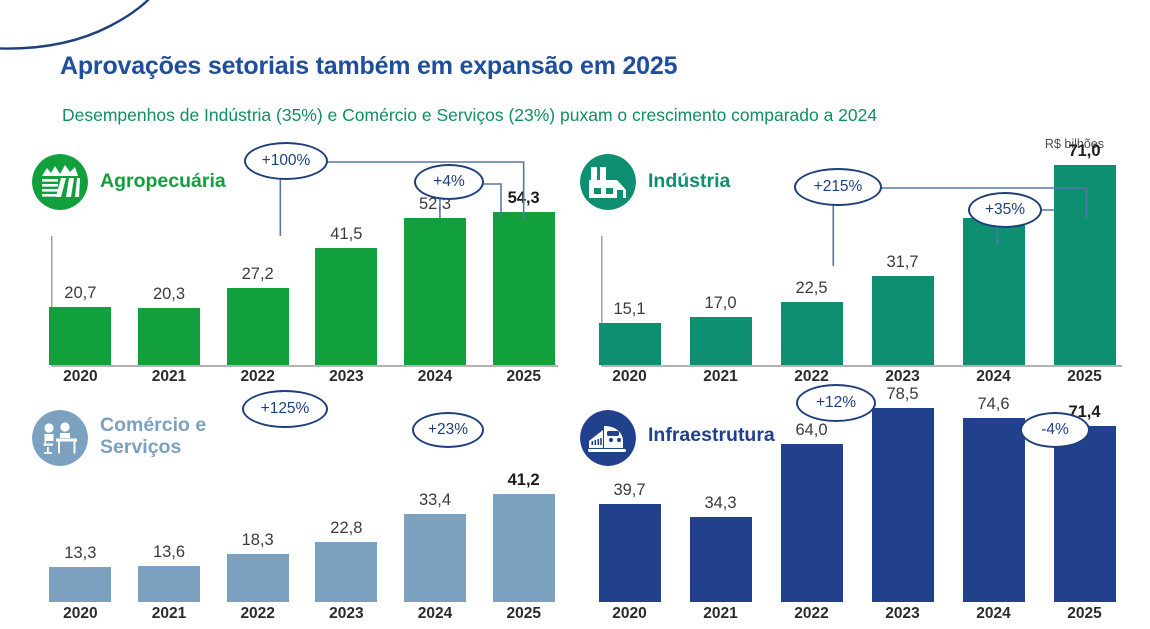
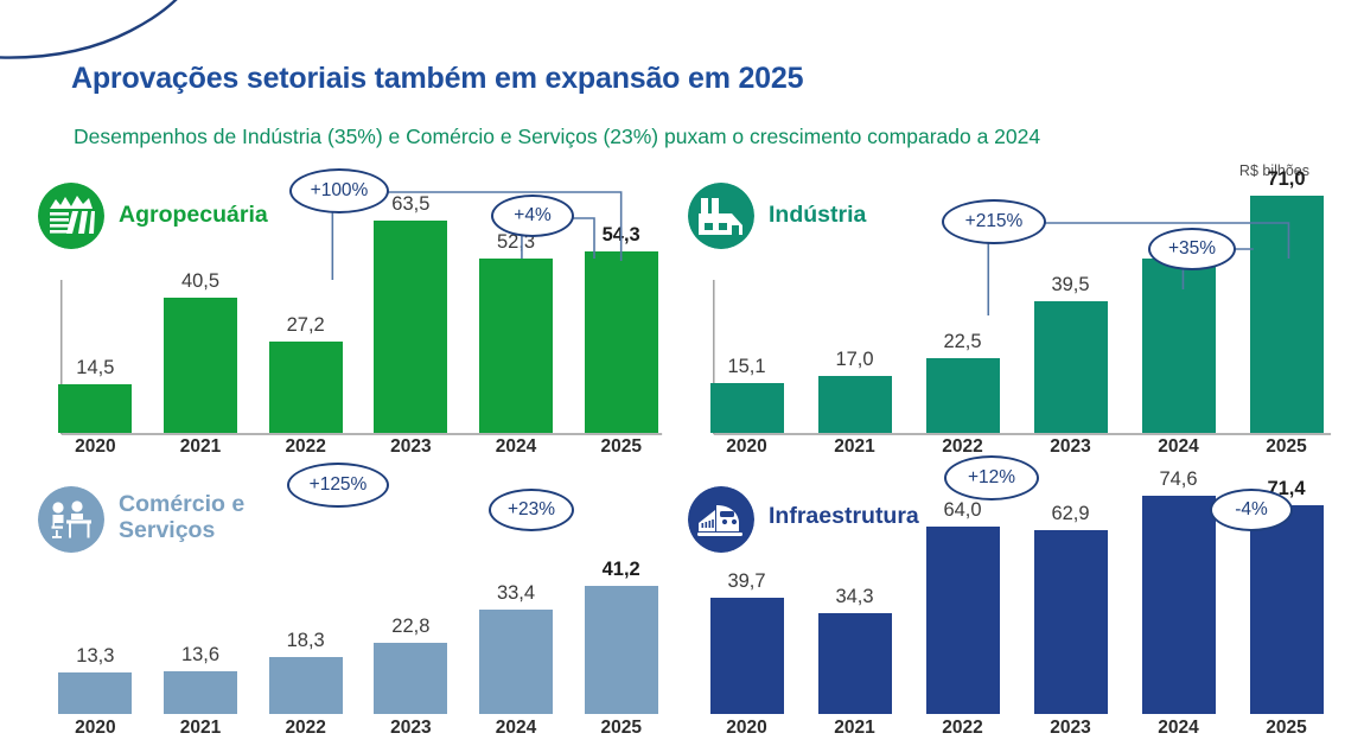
Agropecuária/2020: 20,7 -> 14,5
Agropecuária/2021: 20,3 -> 40,5
Agropecuária/2023: 41,5 -> 63,5
Indústria/2023: 31,7 -> 39,5
Infraestrutura/2023: 78,5 -> 62,9
